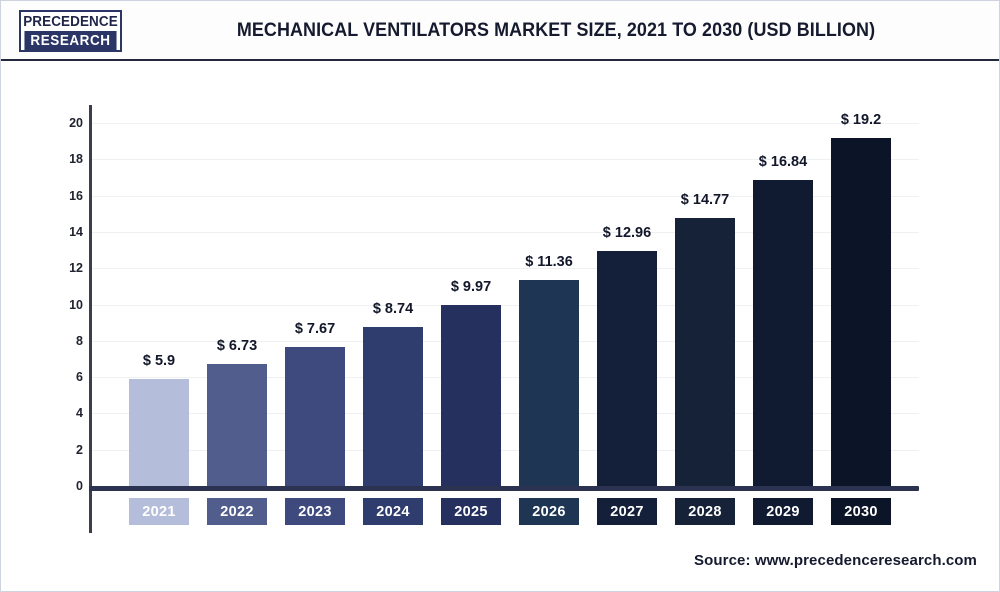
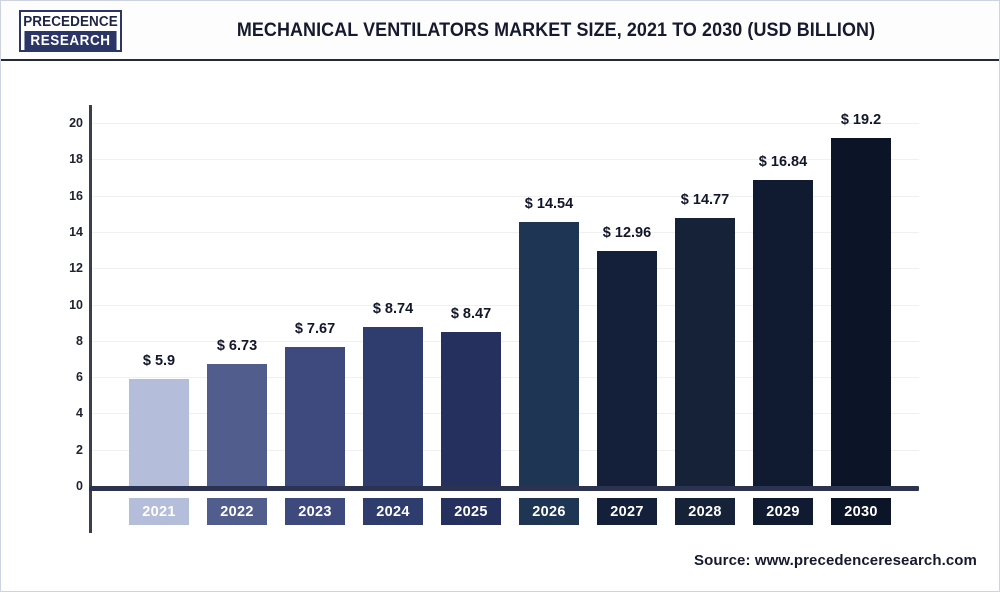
2025: 9.97 -> 8.47
2026: 11.36 -> 14.54
